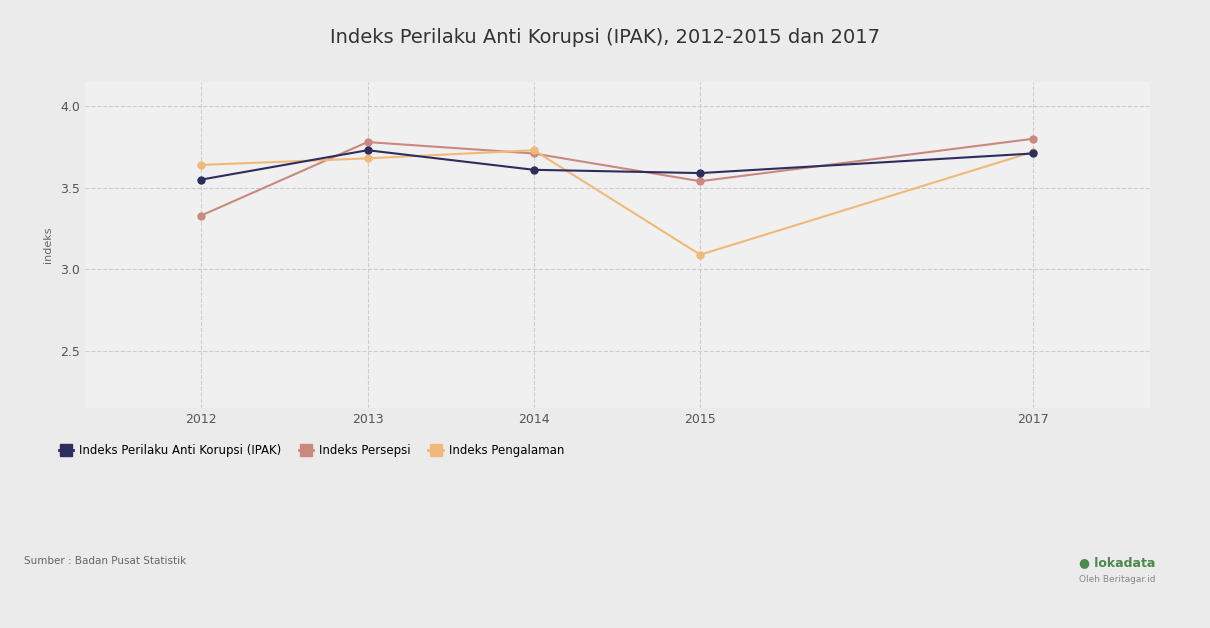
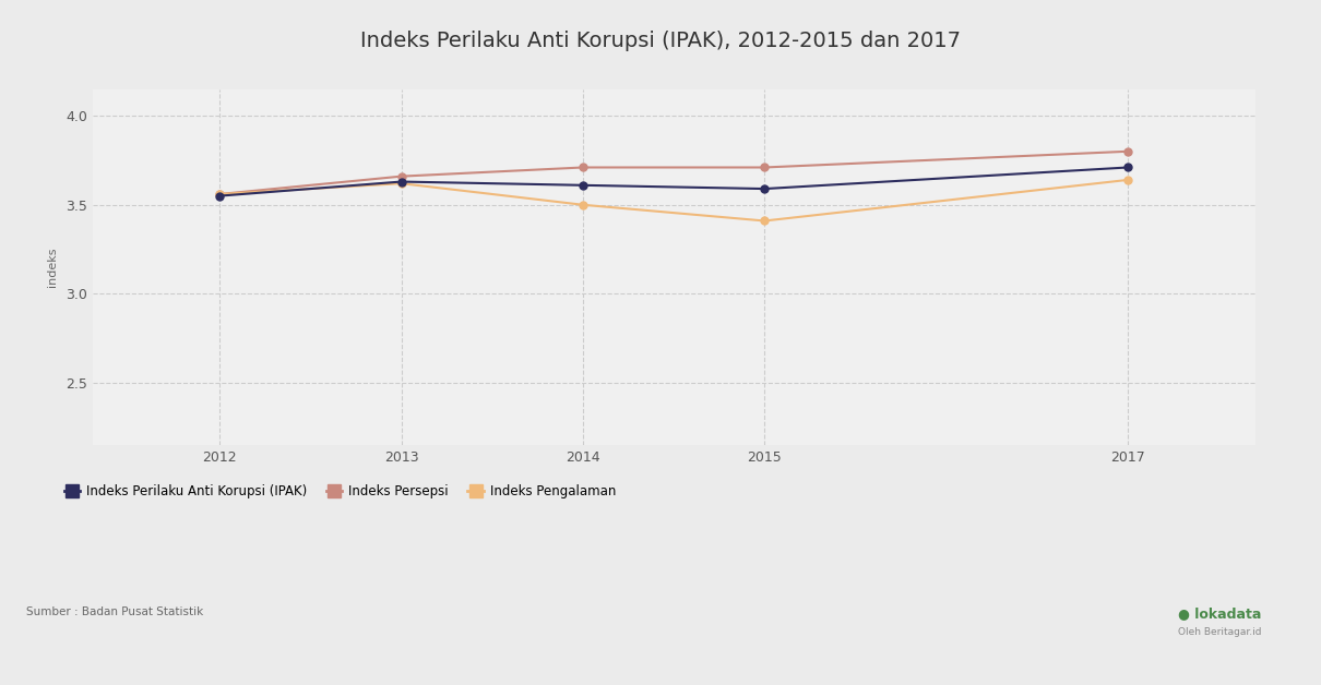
Indeks Persepsi/2012: 3.33 -> 3.56
Indeks Pengalaman/2012: 3.64 -> 3.56
Indeks Perilaku Anti Korupsi (IPAK)/2013: 3.73 -> 3.63
Indeks Persepsi/2013: 3.78 -> 3.66
Indeks Pengalaman/2013: 3.68 -> 3.62
Indeks Pengalaman/2014: 3.73 -> 3.50
Indeks Persepsi/2015: 3.54 -> 3.71
Indeks Pengalaman/2015: 3.09 -> 3.41
Indeks Pengalaman/2017: 3.72 -> 3.64
